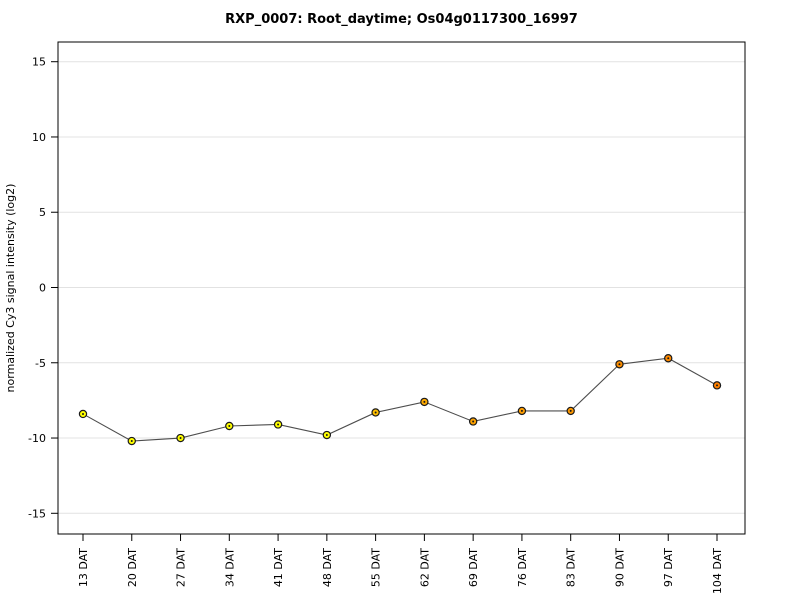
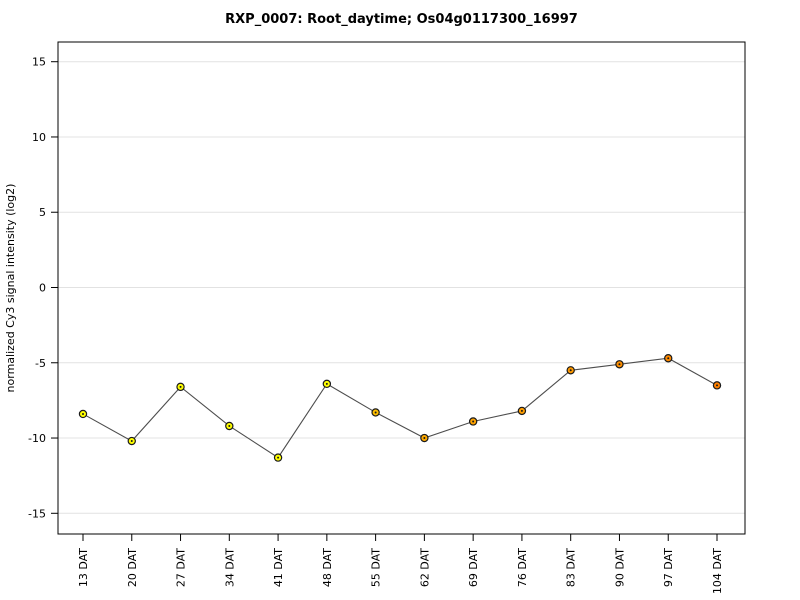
27 DAT: -10.0 -> -6.6
41 DAT: -9.1 -> -11.3
48 DAT: -9.8 -> -6.4
62 DAT: -7.6 -> -10.0
83 DAT: -8.2 -> -5.5
